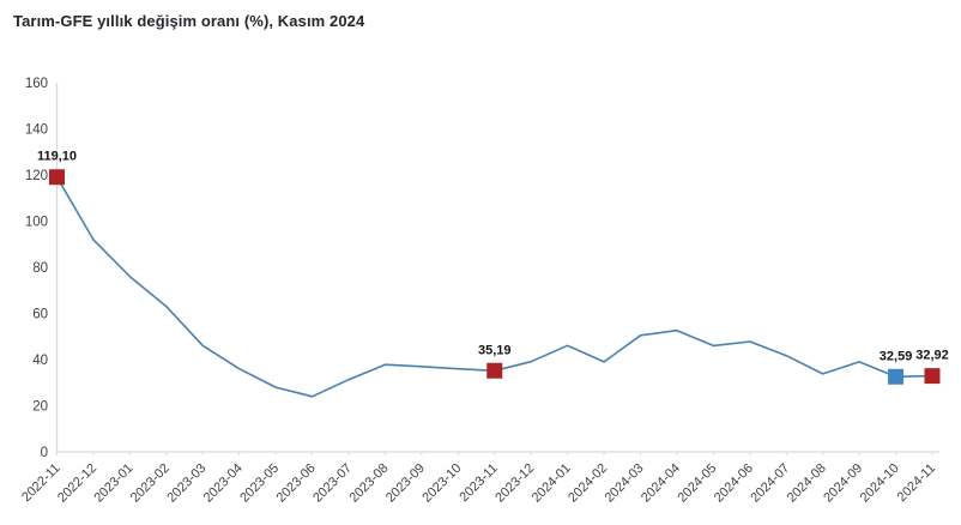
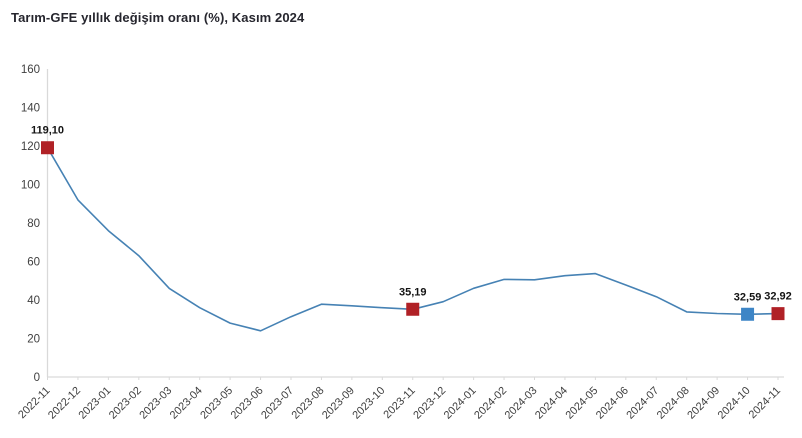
2024-02: 39 -> 51
2024-05: 46 -> 54
2024-09: 39 -> 33
